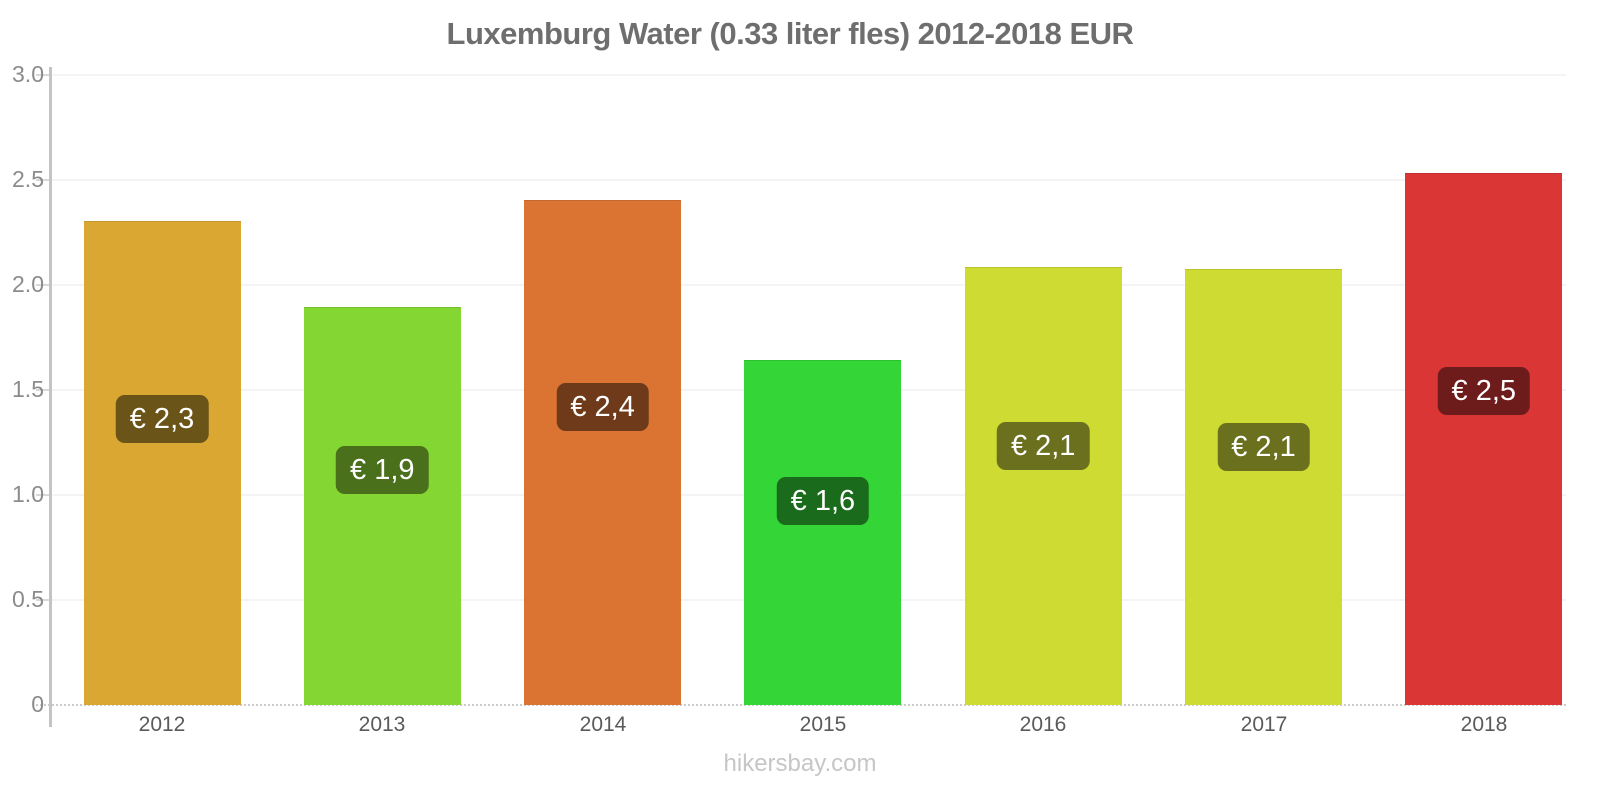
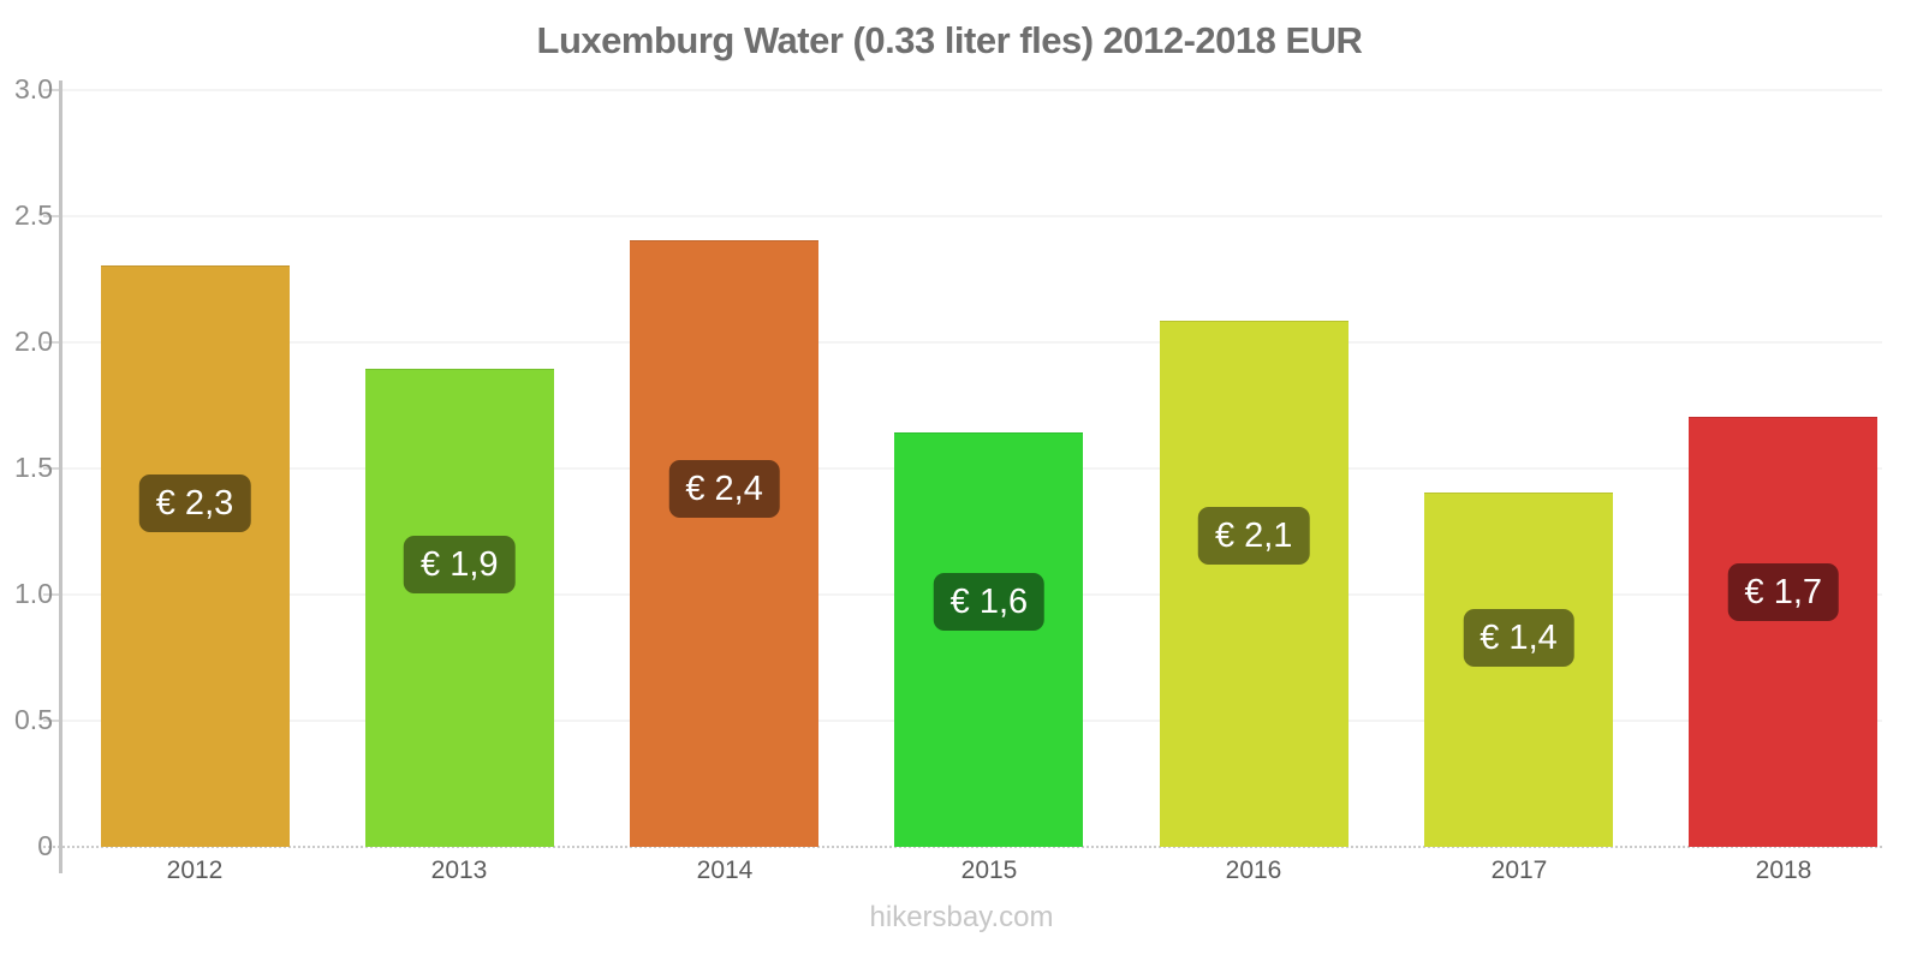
2017: 2,1 -> 1,4
2018: 2,5 -> 1,7
